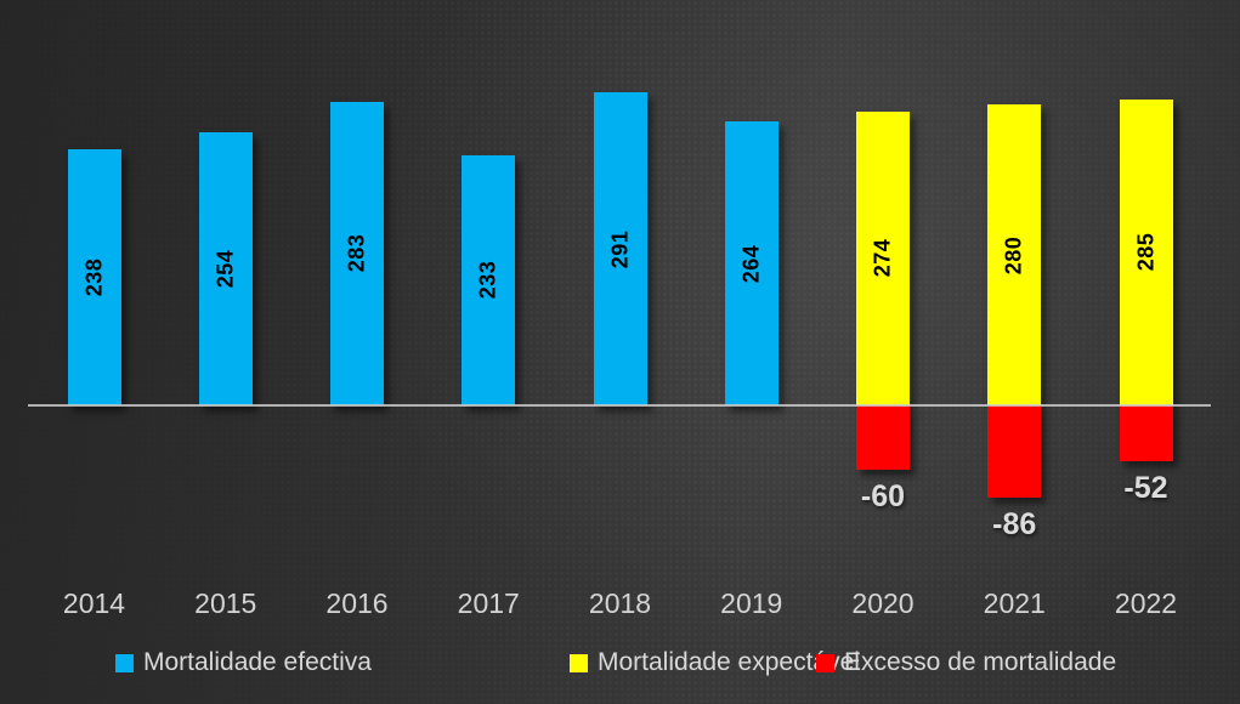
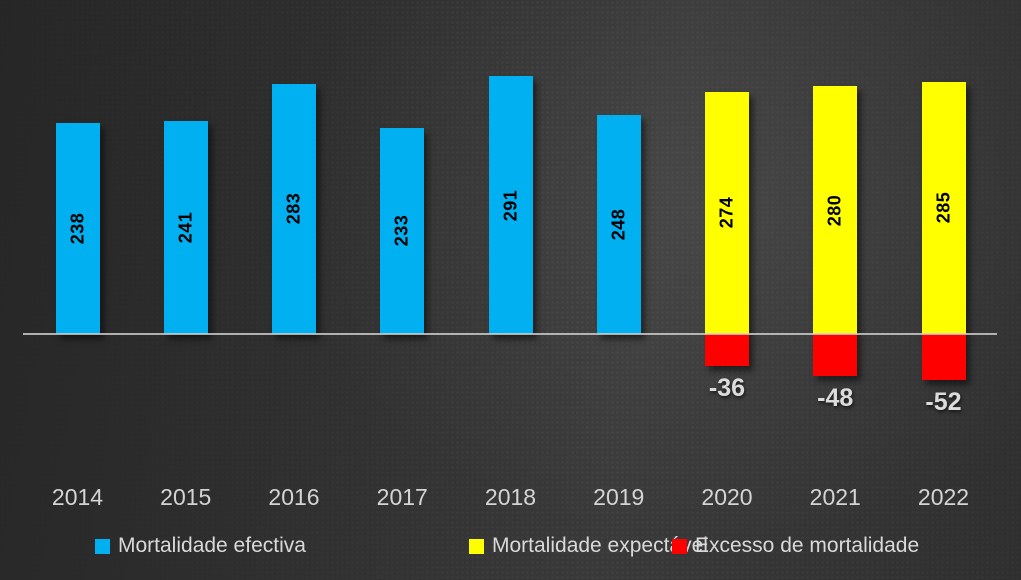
Mortalidade efectiva/2015: 254 -> 241
Mortalidade efectiva/2019: 264 -> 248
Excesso de mortalidade/2020: -60 -> -36
Excesso de mortalidade/2021: -86 -> -48
